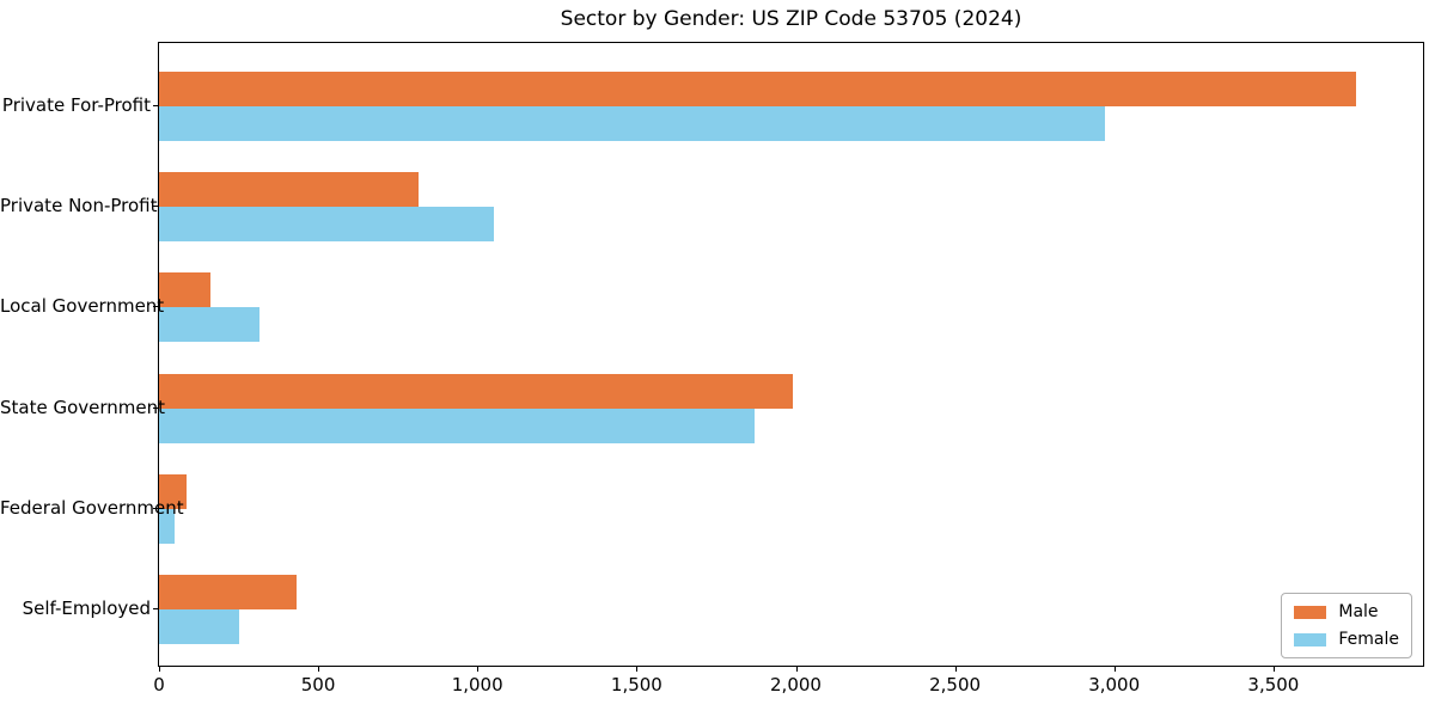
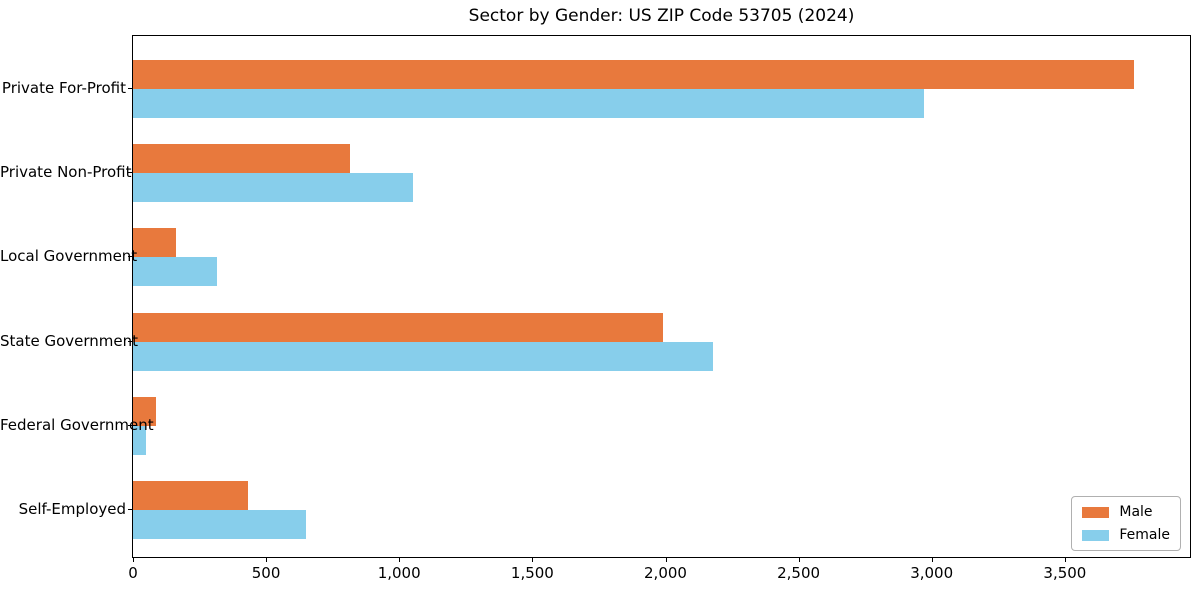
Female/State Government: 1870 -> 2180
Female/Self-Employed: 250 -> 650
